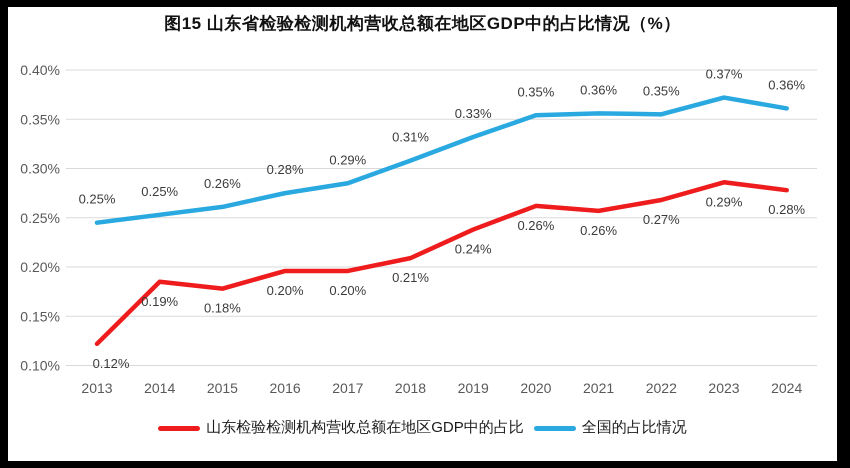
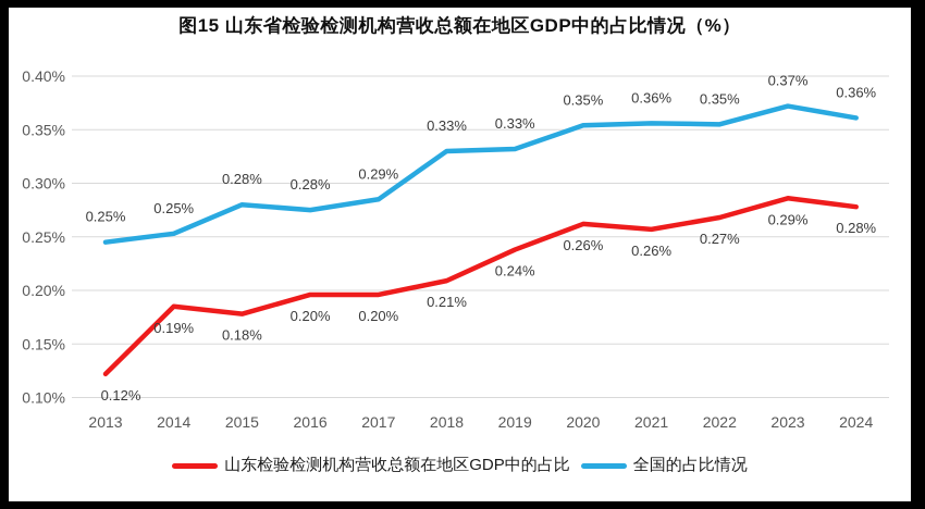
全国的占比情况/2015: 0.26% -> 0.28%
全国的占比情况/2018: 0.31% -> 0.33%
